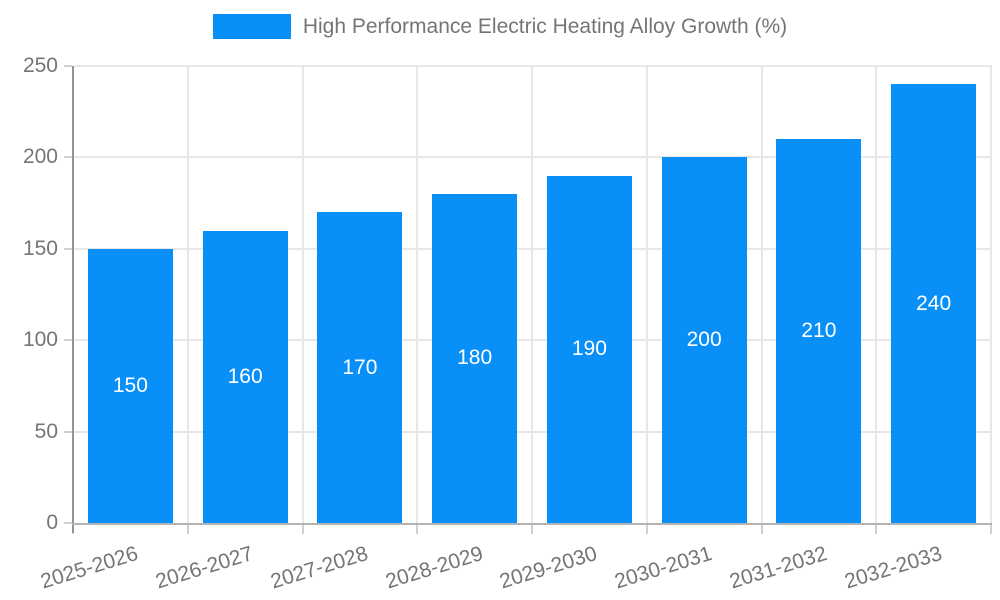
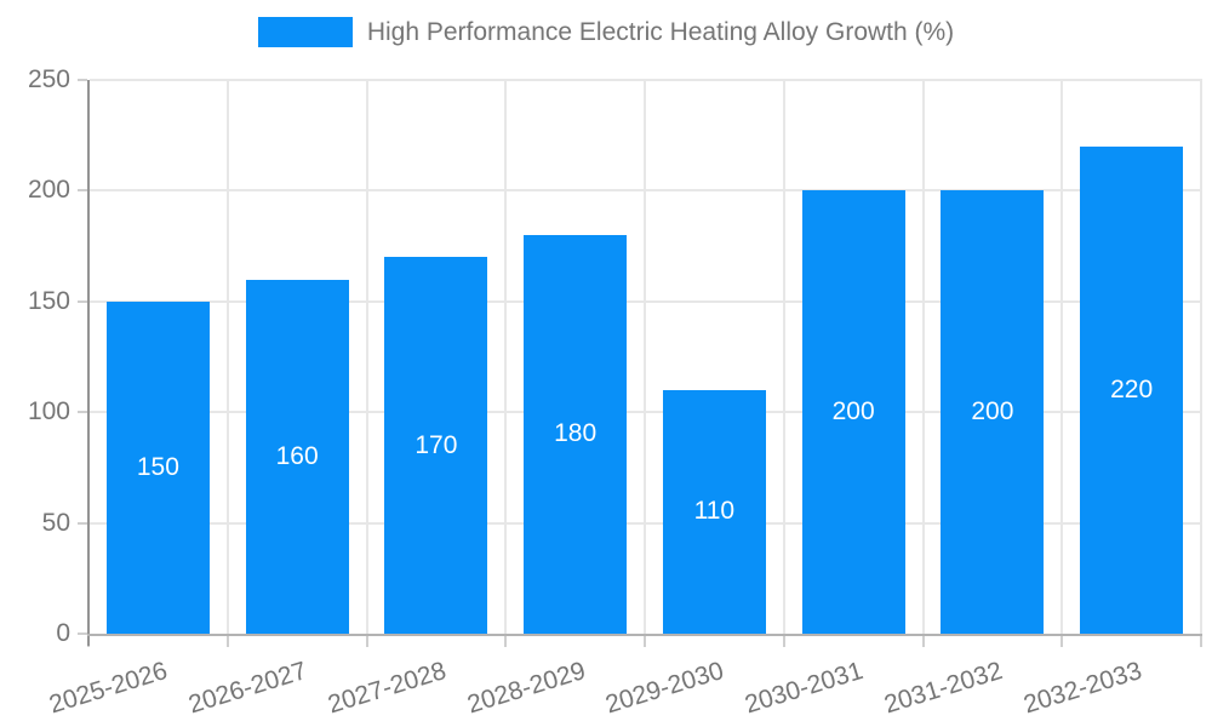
2029-2030: 190 -> 110
2031-2032: 210 -> 200
2032-2033: 240 -> 220
